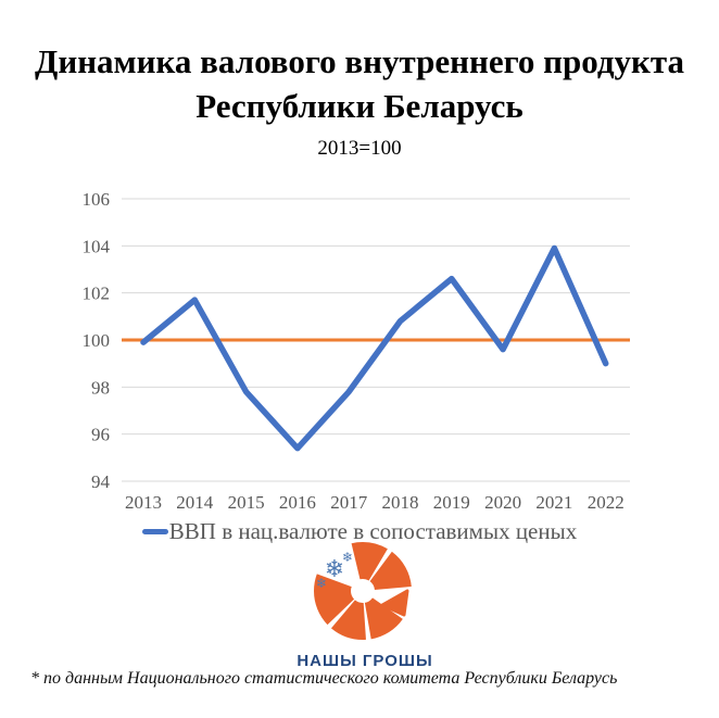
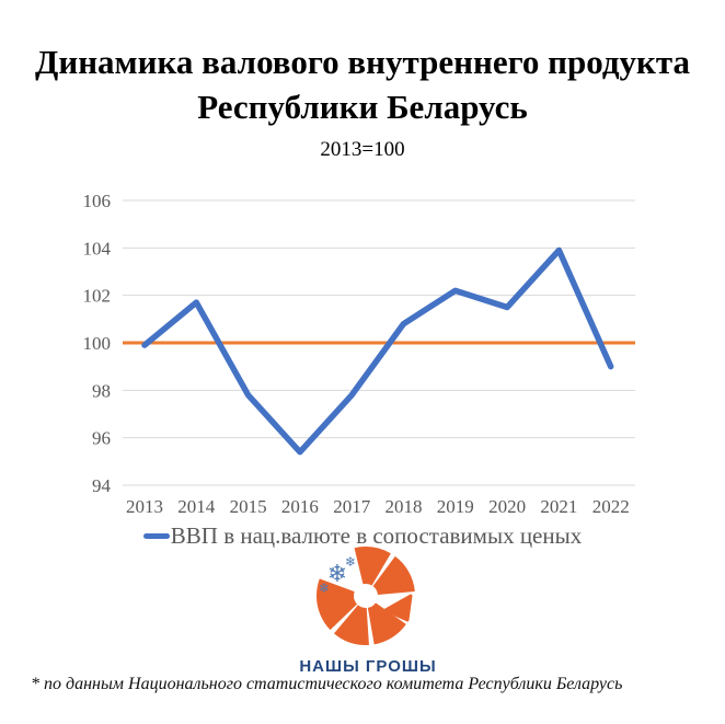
2019: 102.6 -> 102.2
2020: 99.6 -> 101.5
